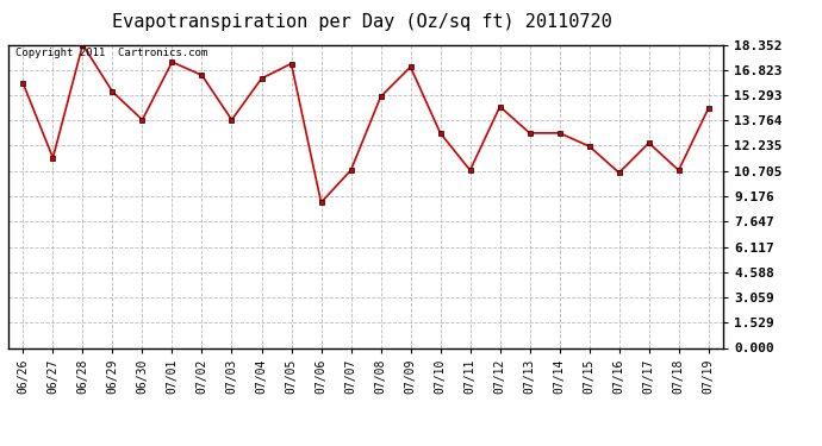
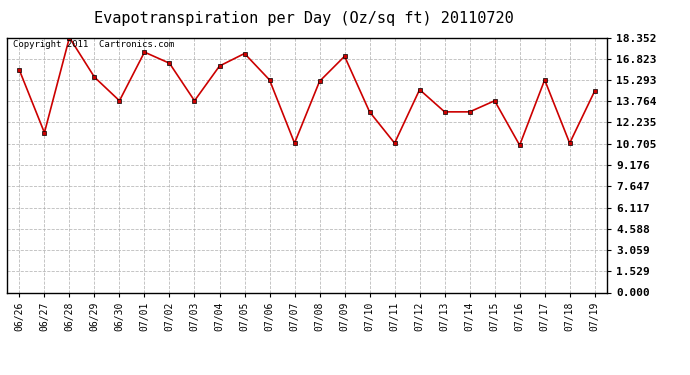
07/06: 8.8 -> 15.3
07/15: 12.2 -> 13.8
07/17: 12.4 -> 15.3
